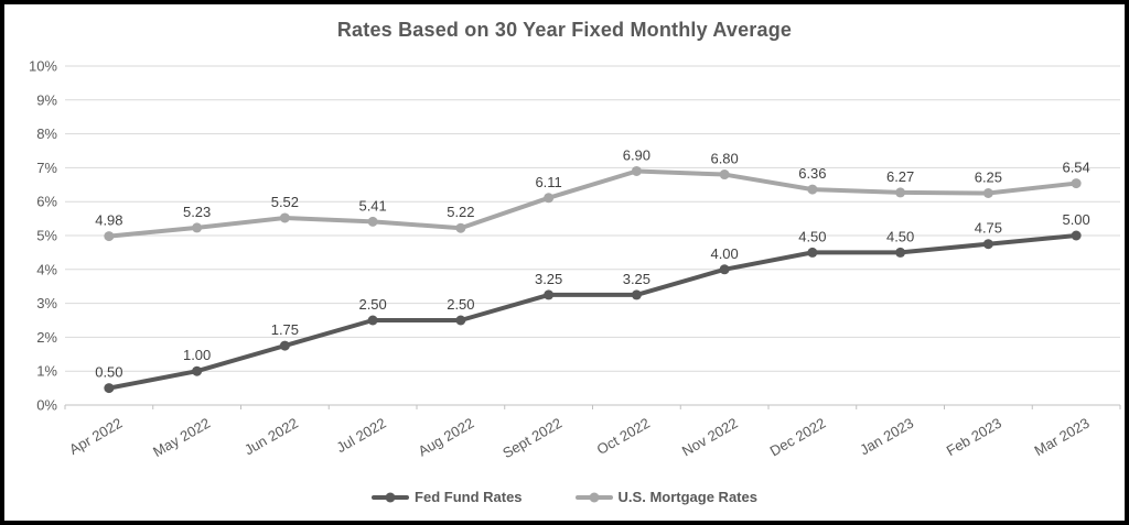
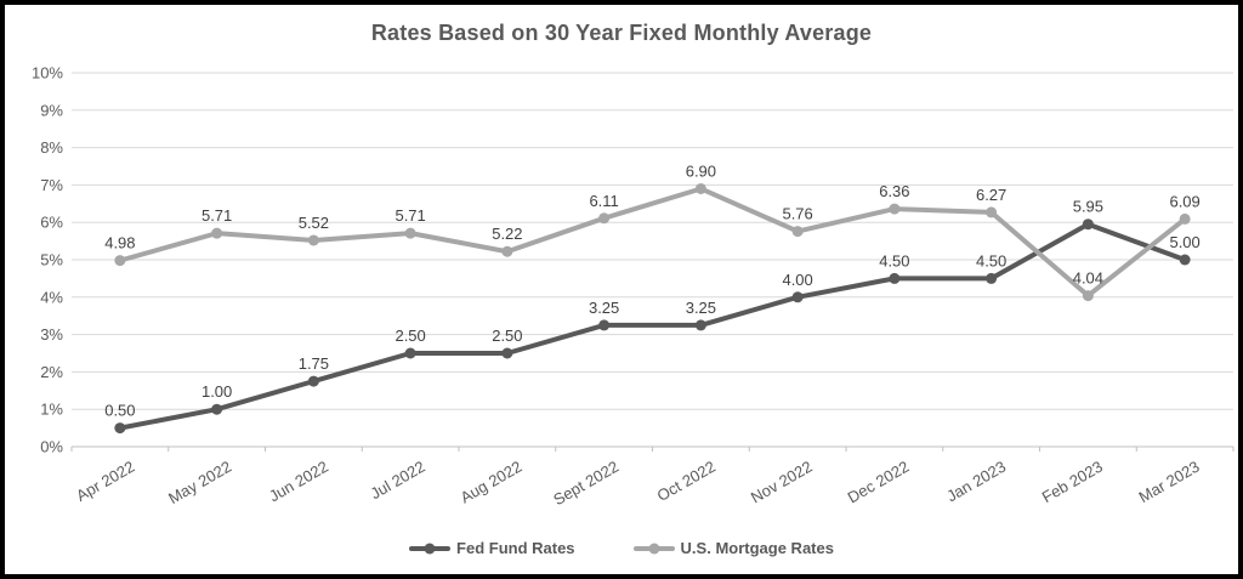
U.S. Mortgage Rates/May 2022: 5.23 -> 5.71
U.S. Mortgage Rates/Jul 2022: 5.41 -> 5.71
U.S. Mortgage Rates/Nov 2022: 6.80 -> 5.76
Fed Fund Rates/Feb 2023: 4.75 -> 5.95
U.S. Mortgage Rates/Feb 2023: 6.25 -> 4.04
U.S. Mortgage Rates/Mar 2023: 6.54 -> 6.09
